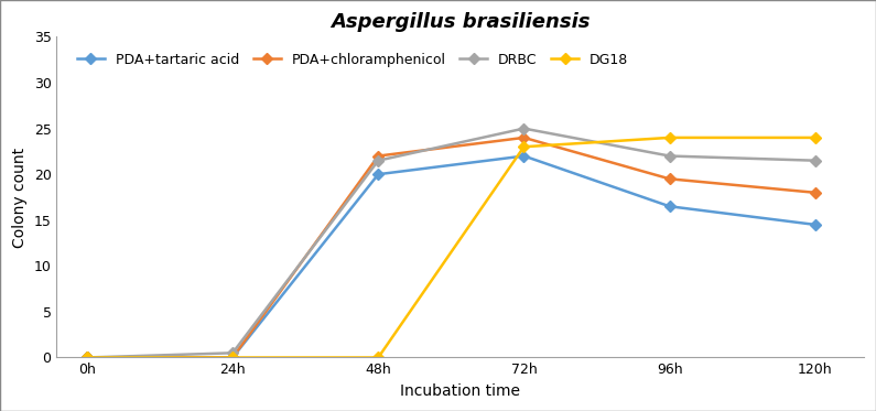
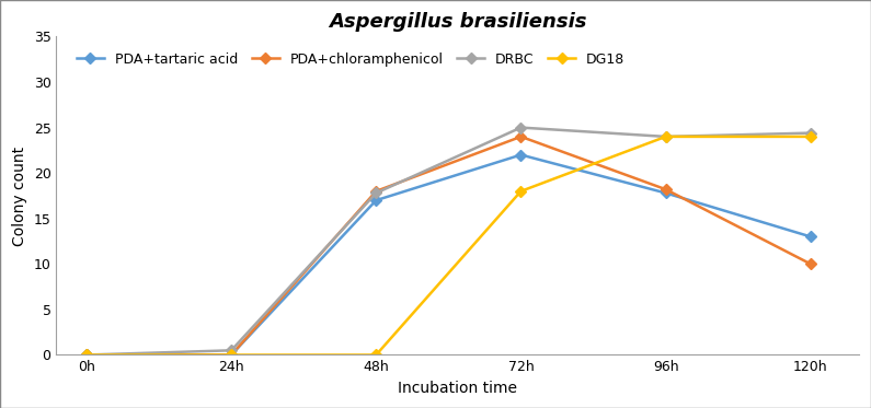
PDA+tartaric acid/48h: 20.0 -> 17.0
PDA+chloramphenicol/48h: 22.0 -> 18.0
DRBC/48h: 21.5 -> 17.8
DG18/72h: 23 -> 18
PDA+tartaric acid/96h: 16.5 -> 17.8
PDA+chloramphenicol/96h: 19.5 -> 18.2
DRBC/96h: 22.0 -> 24.0
PDA+tartaric acid/120h: 14.5 -> 13.0
PDA+chloramphenicol/120h: 18.0 -> 10.0
DRBC/120h: 21.5 -> 24.4
